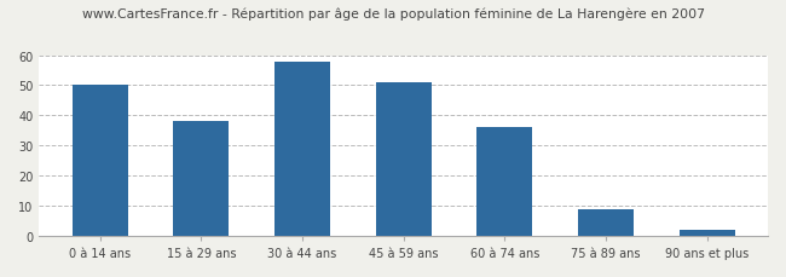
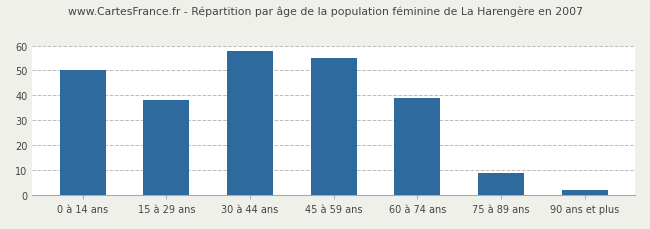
45 à 59 ans: 51 -> 55
60 à 74 ans: 36 -> 39
